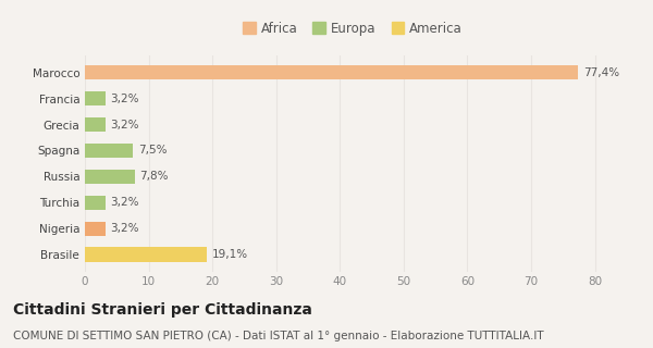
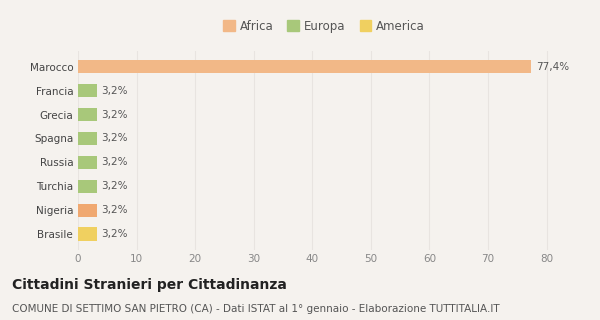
Spagna: 7,5% -> 3,2%
Russia: 7,8% -> 3,2%
Brasile: 19,1% -> 3,2%
